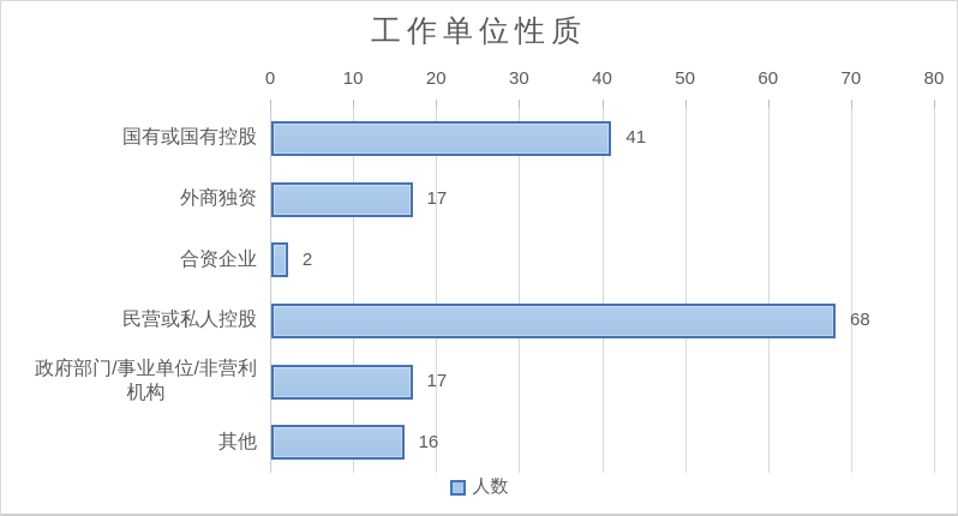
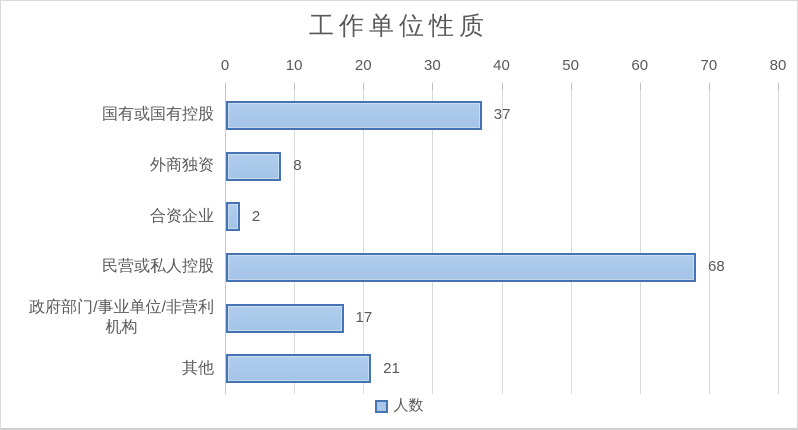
国有或国有控股: 41 -> 37
外商独资: 17 -> 8
其他: 16 -> 21
